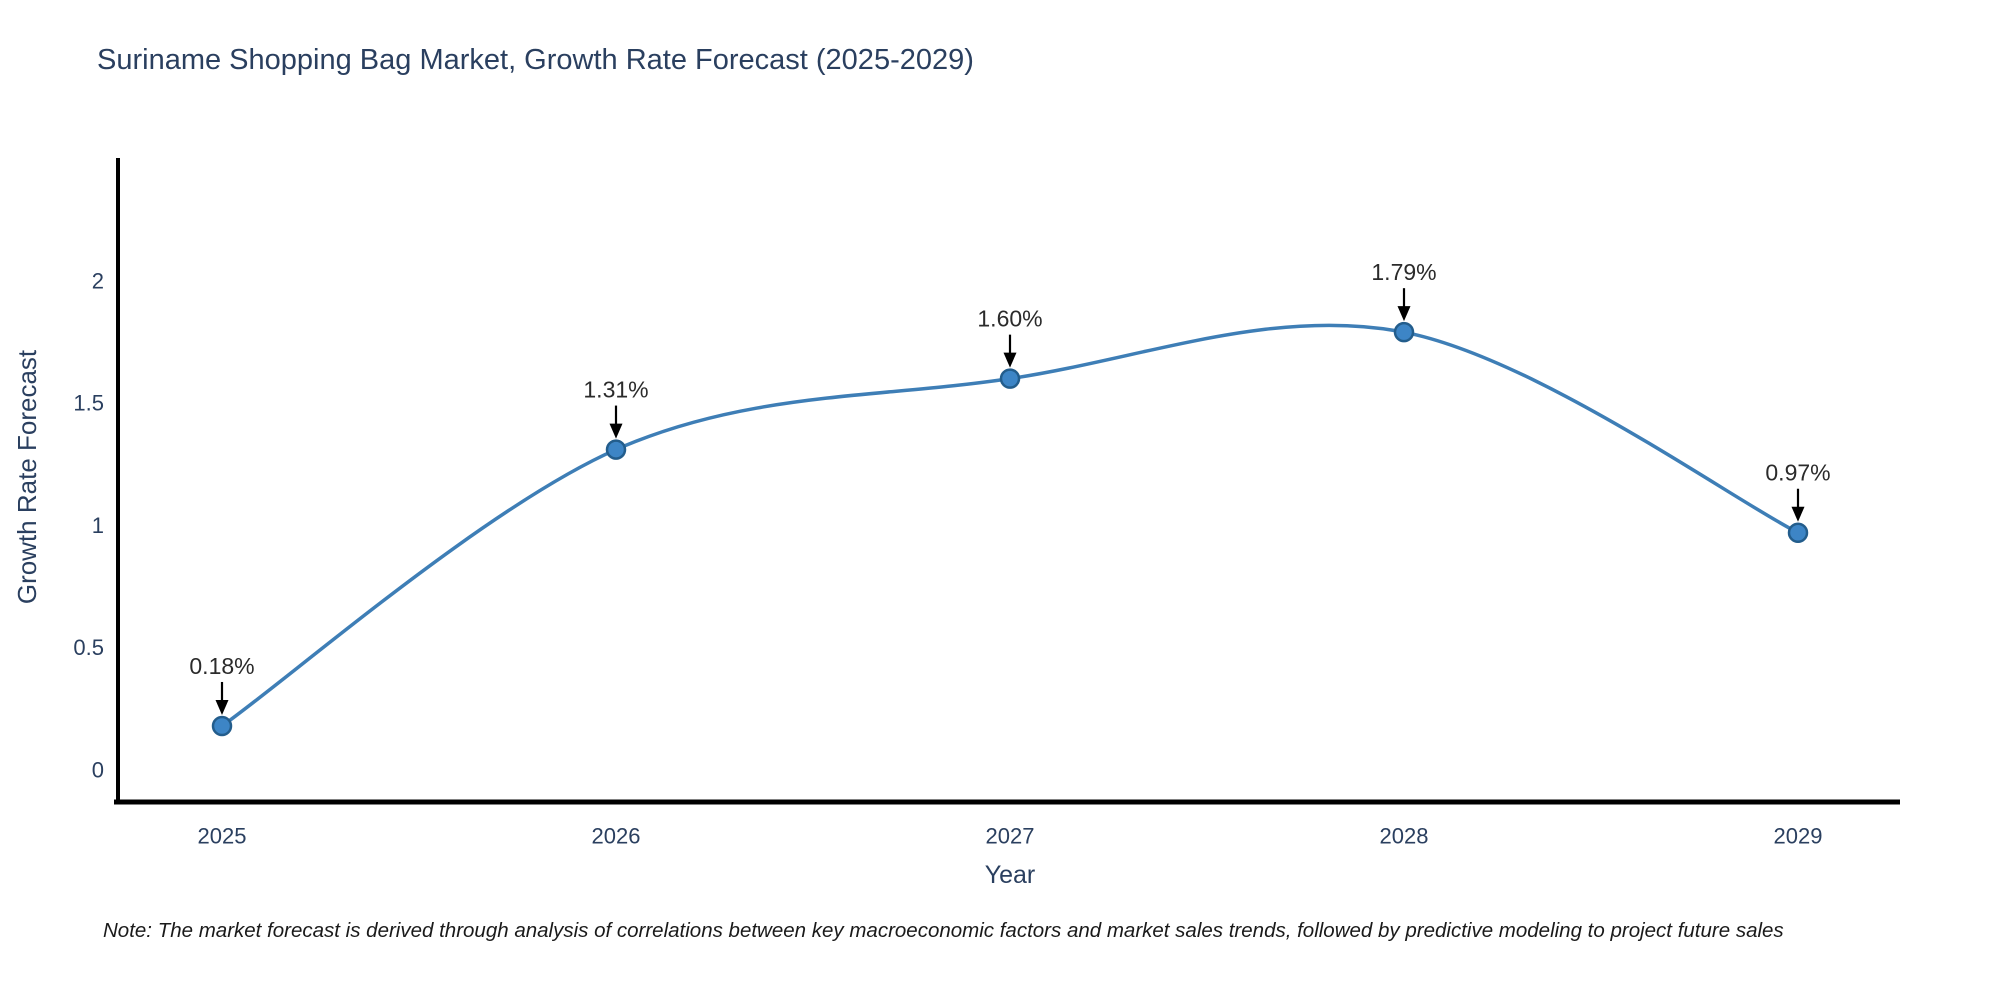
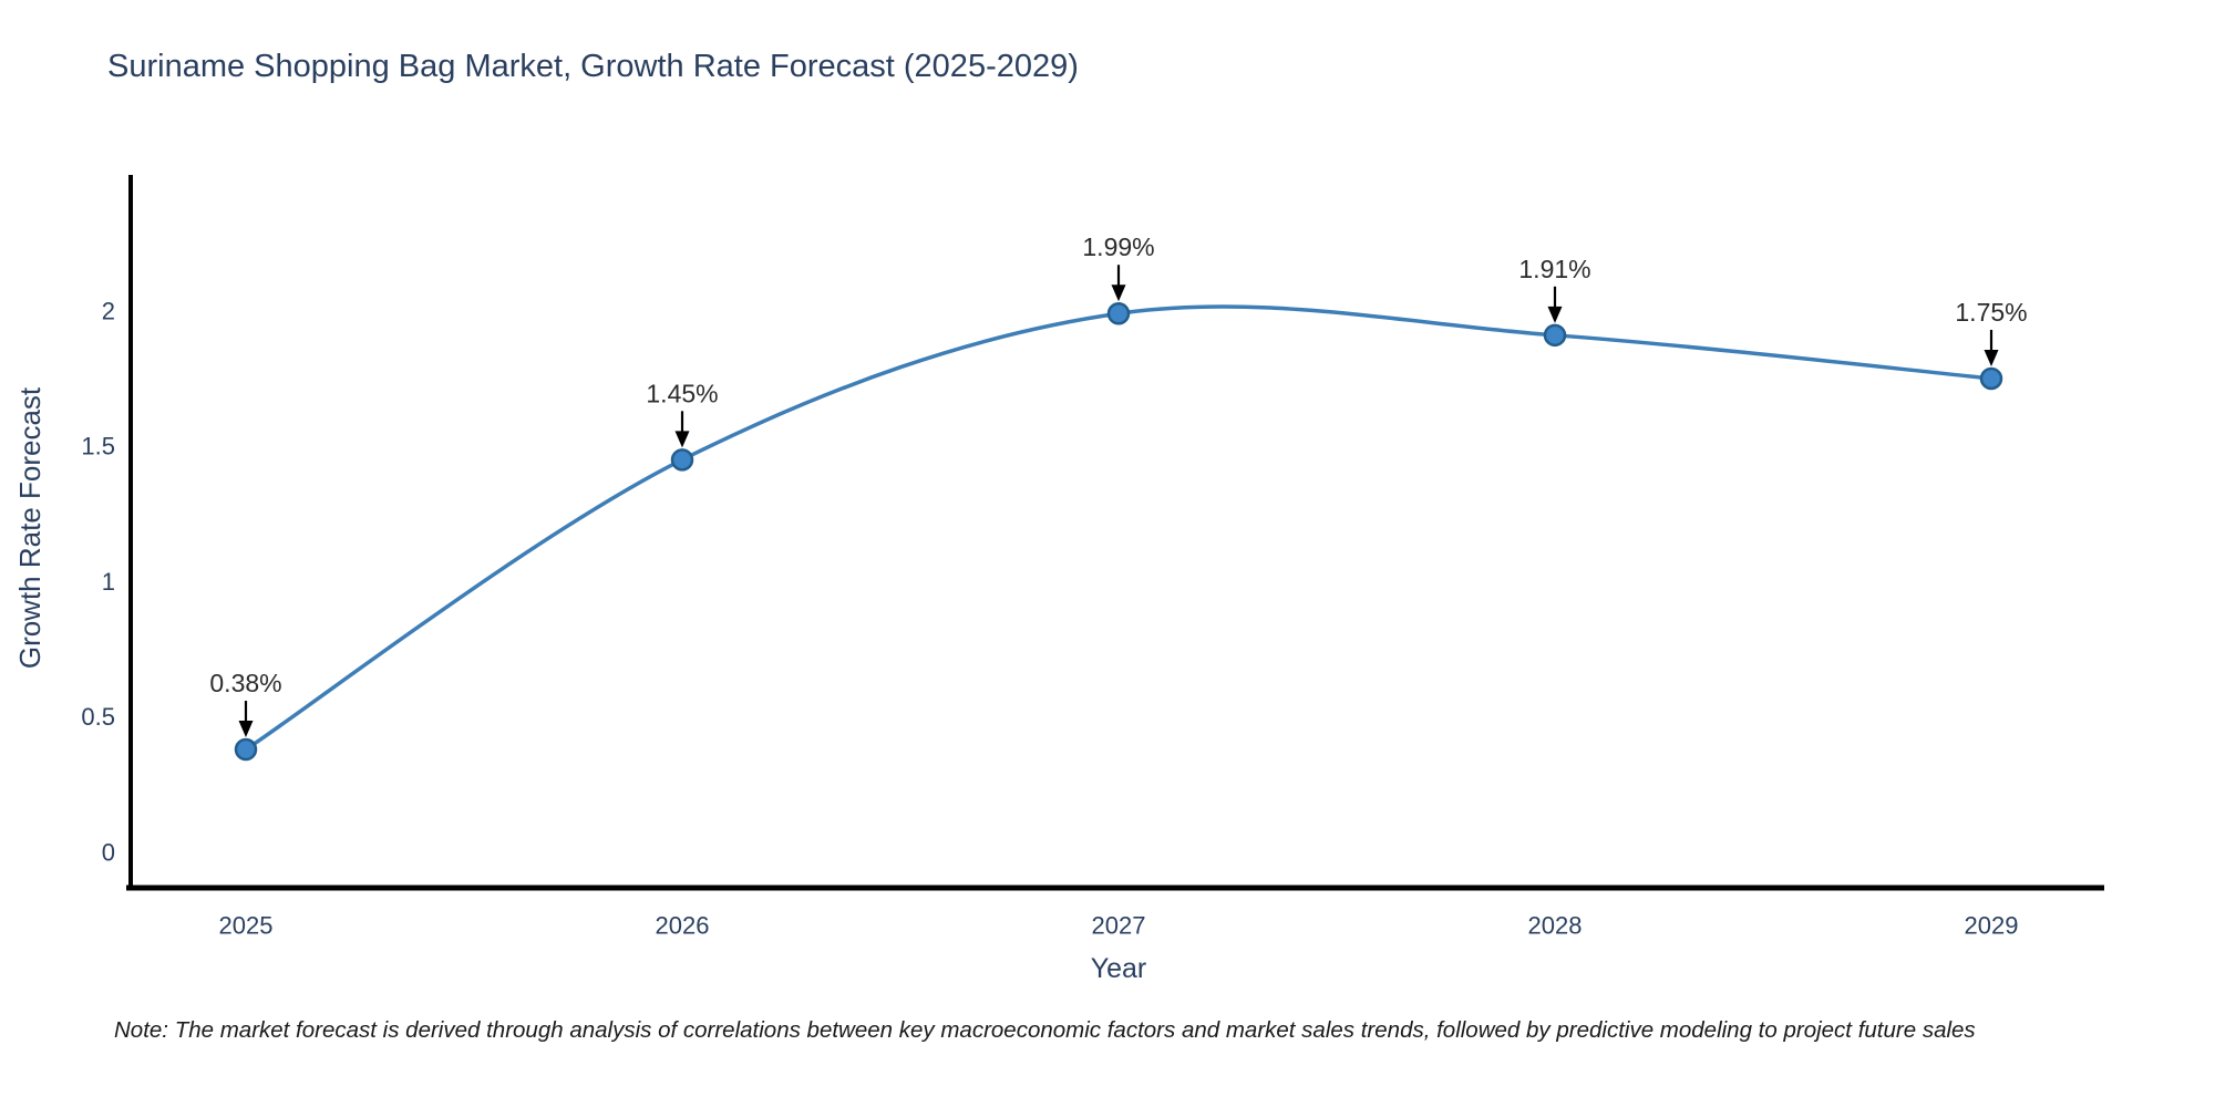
2025: 0.18% -> 0.38%
2026: 1.31% -> 1.45%
2027: 1.60% -> 1.99%
2028: 1.79% -> 1.91%
2029: 0.97% -> 1.75%
